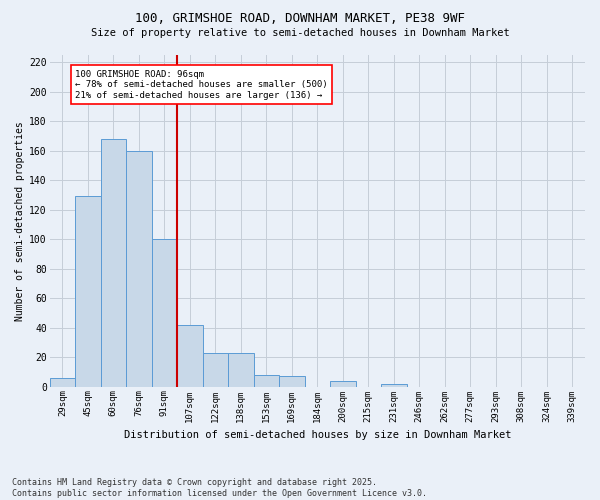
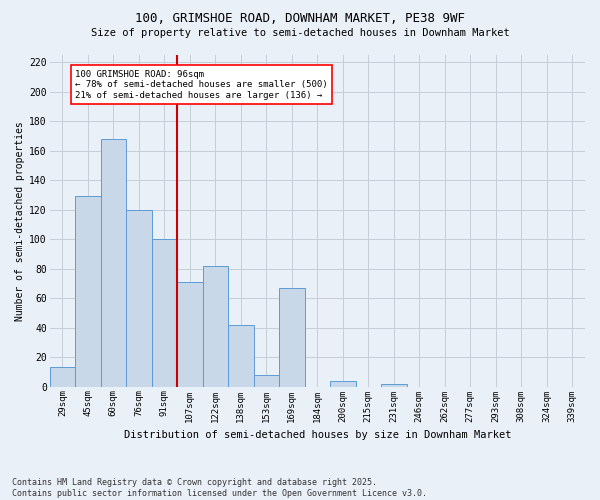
29sqm: 6 -> 13
76sqm: 160 -> 120
107sqm: 42 -> 71
122sqm: 23 -> 82
138sqm: 23 -> 42
169sqm: 7 -> 67
